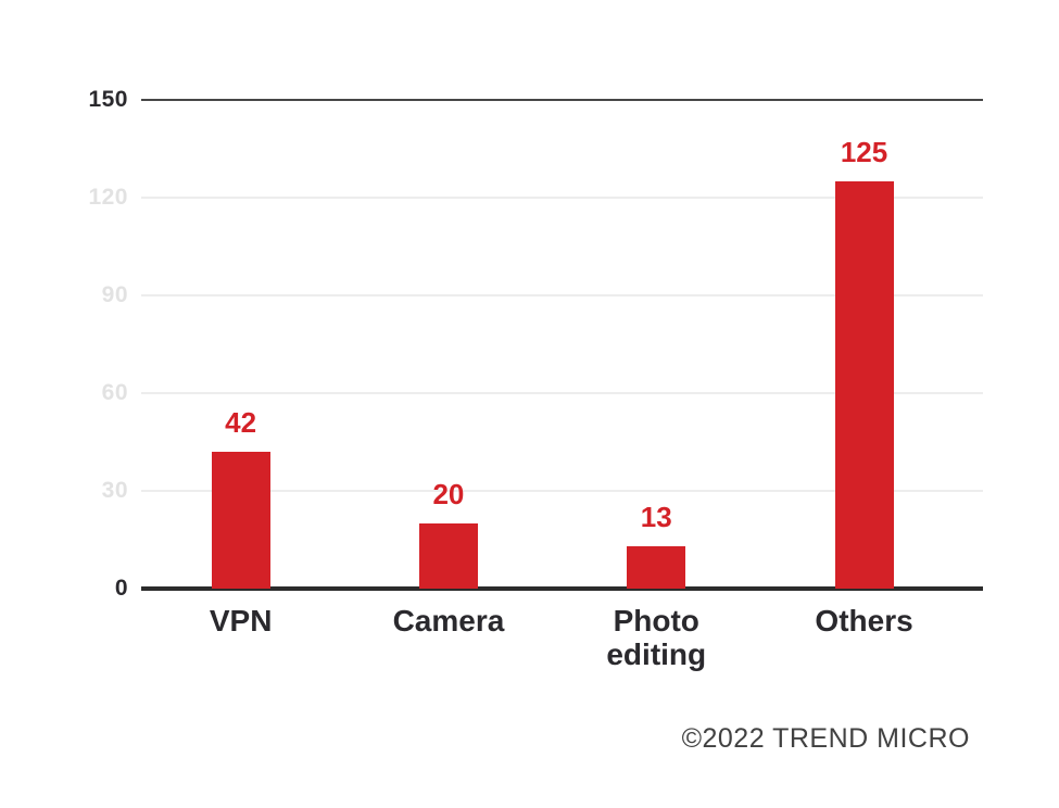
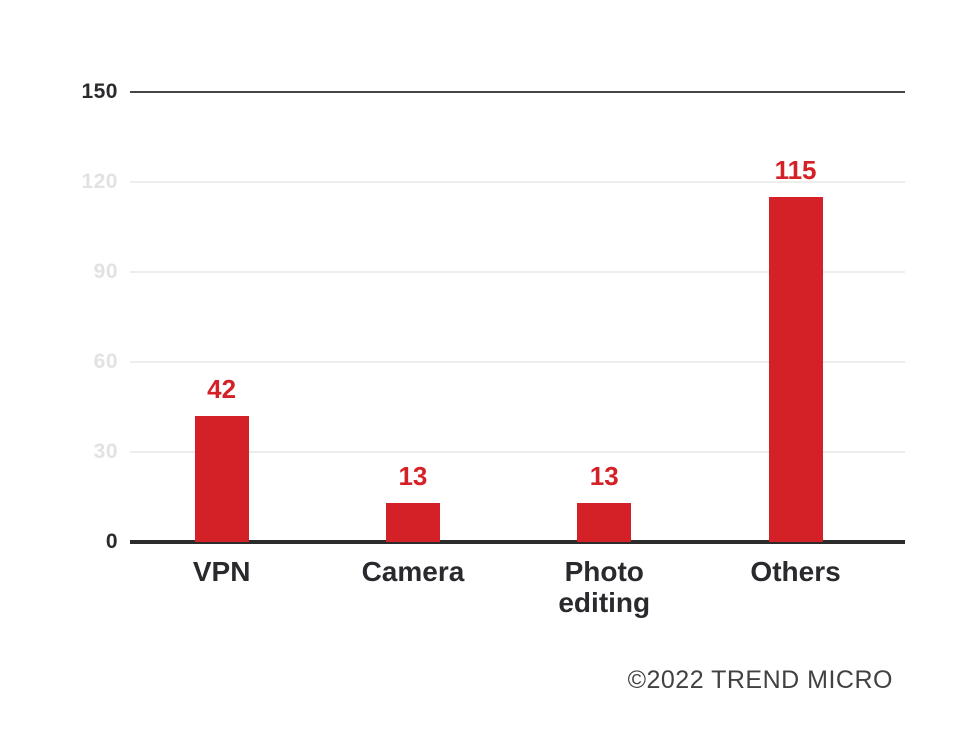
Camera: 20 -> 13
Others: 125 -> 115
